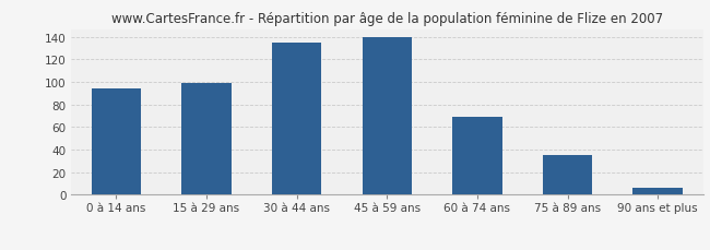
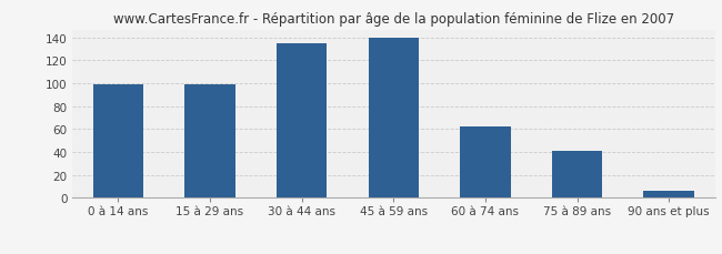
0 à 14 ans: 94 -> 99
60 à 74 ans: 69 -> 62
75 à 89 ans: 35 -> 41
